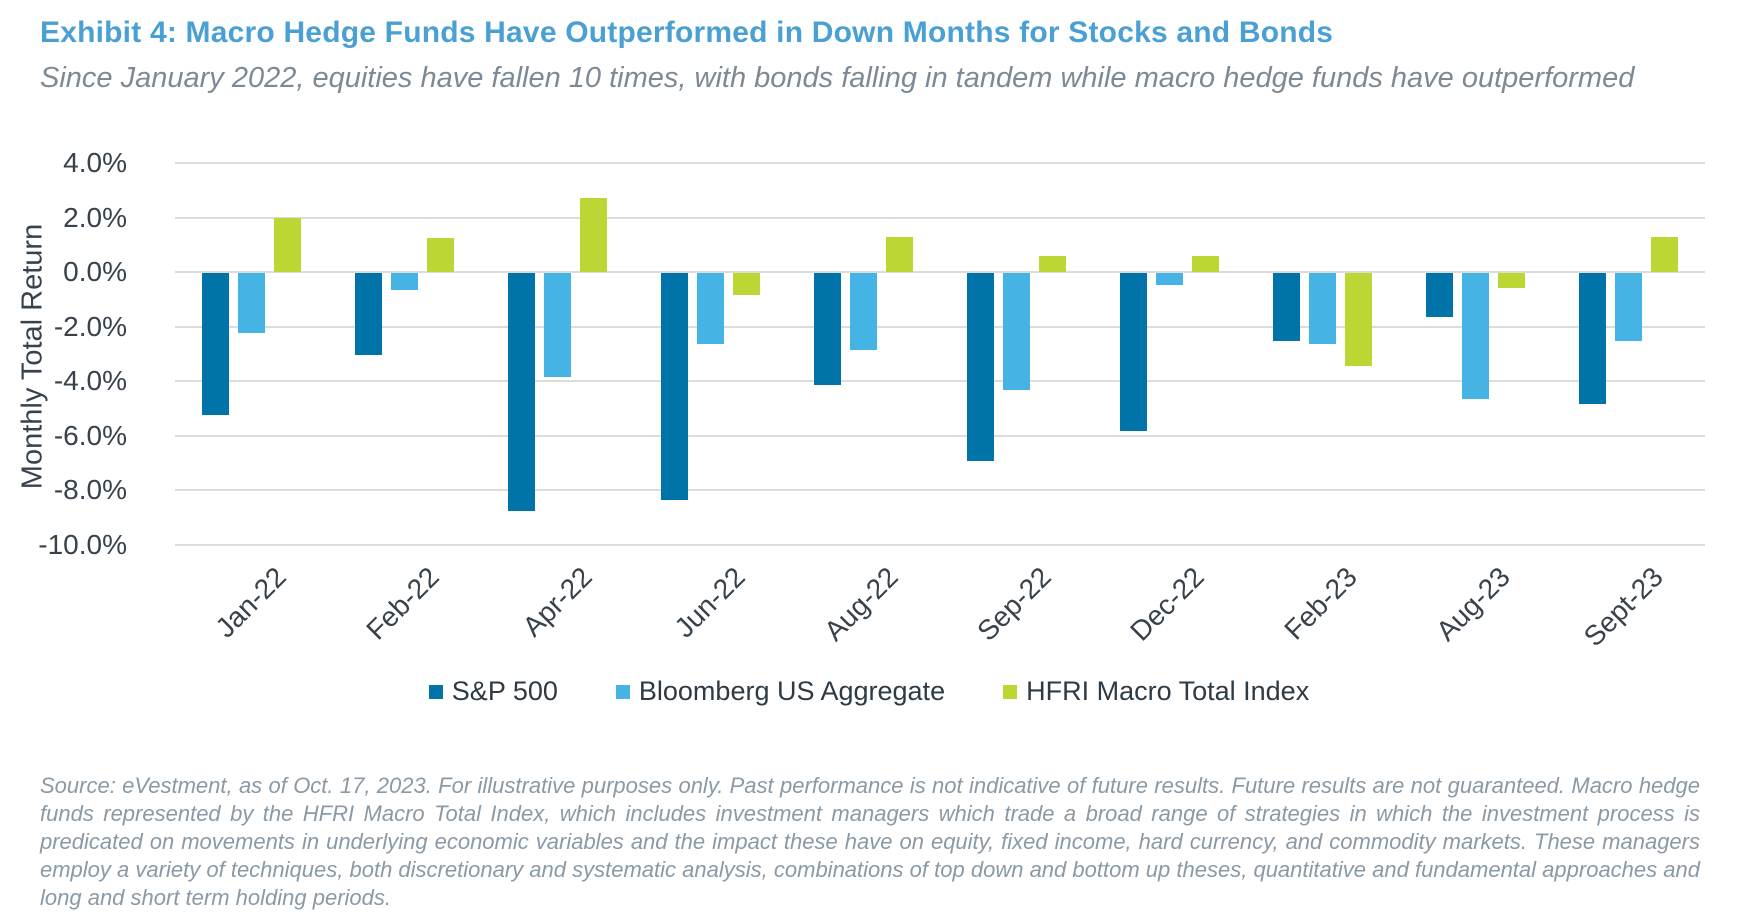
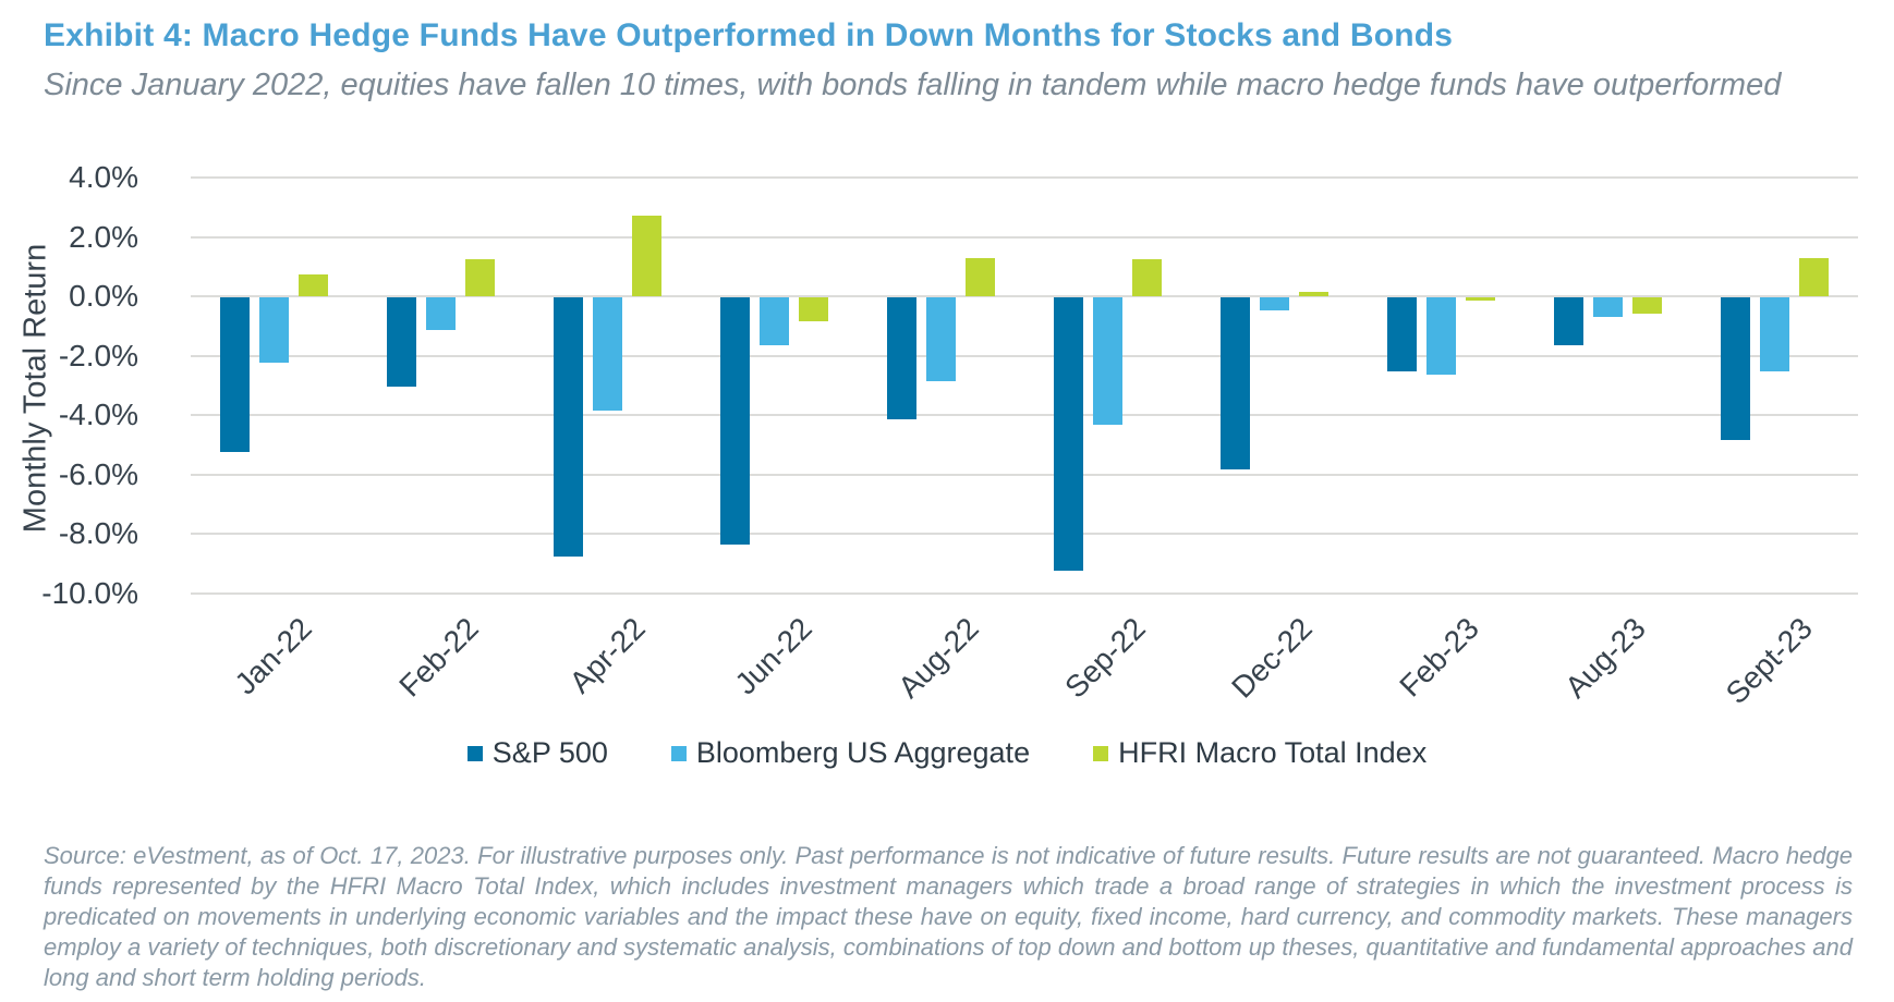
HFRI Macro Total Index/Jan-22: 2.0% -> 0.8%
Bloomberg US Aggregate/Feb-22: -0.6% -> -1.1%
Bloomberg US Aggregate/Jun-22: -2.6% -> -1.6%
S&P 500/Sep-22: -6.9% -> -9.2%
HFRI Macro Total Index/Sep-22: 0.6% -> 1.2%
HFRI Macro Total Index/Dec-22: 0.6% -> 0.1%
HFRI Macro Total Index/Feb-23: -3.4% -> -0.1%
Bloomberg US Aggregate/Aug-23: -4.6% -> -0.7%
